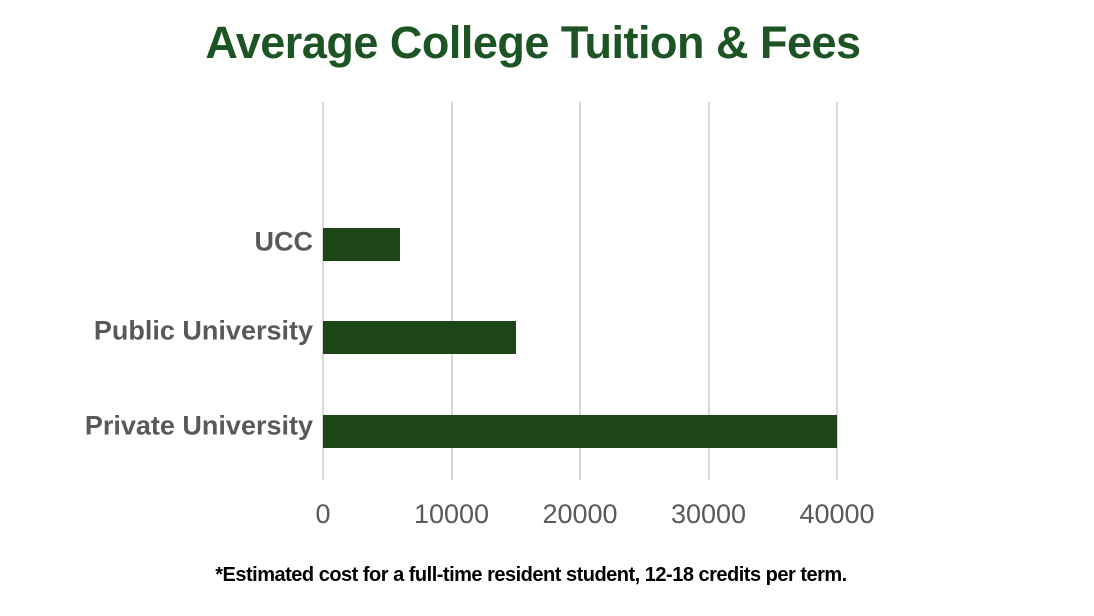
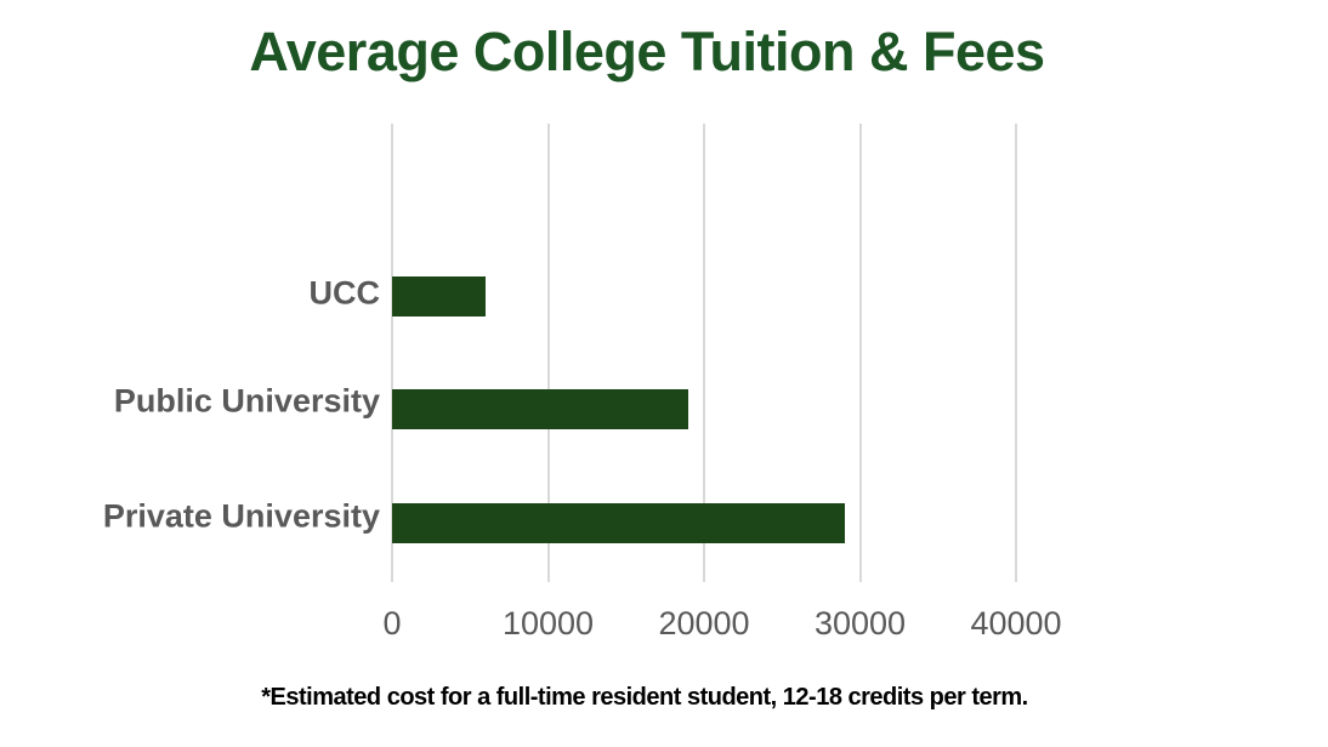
Public University: 15000 -> 19000
Private University: 40000 -> 29000
